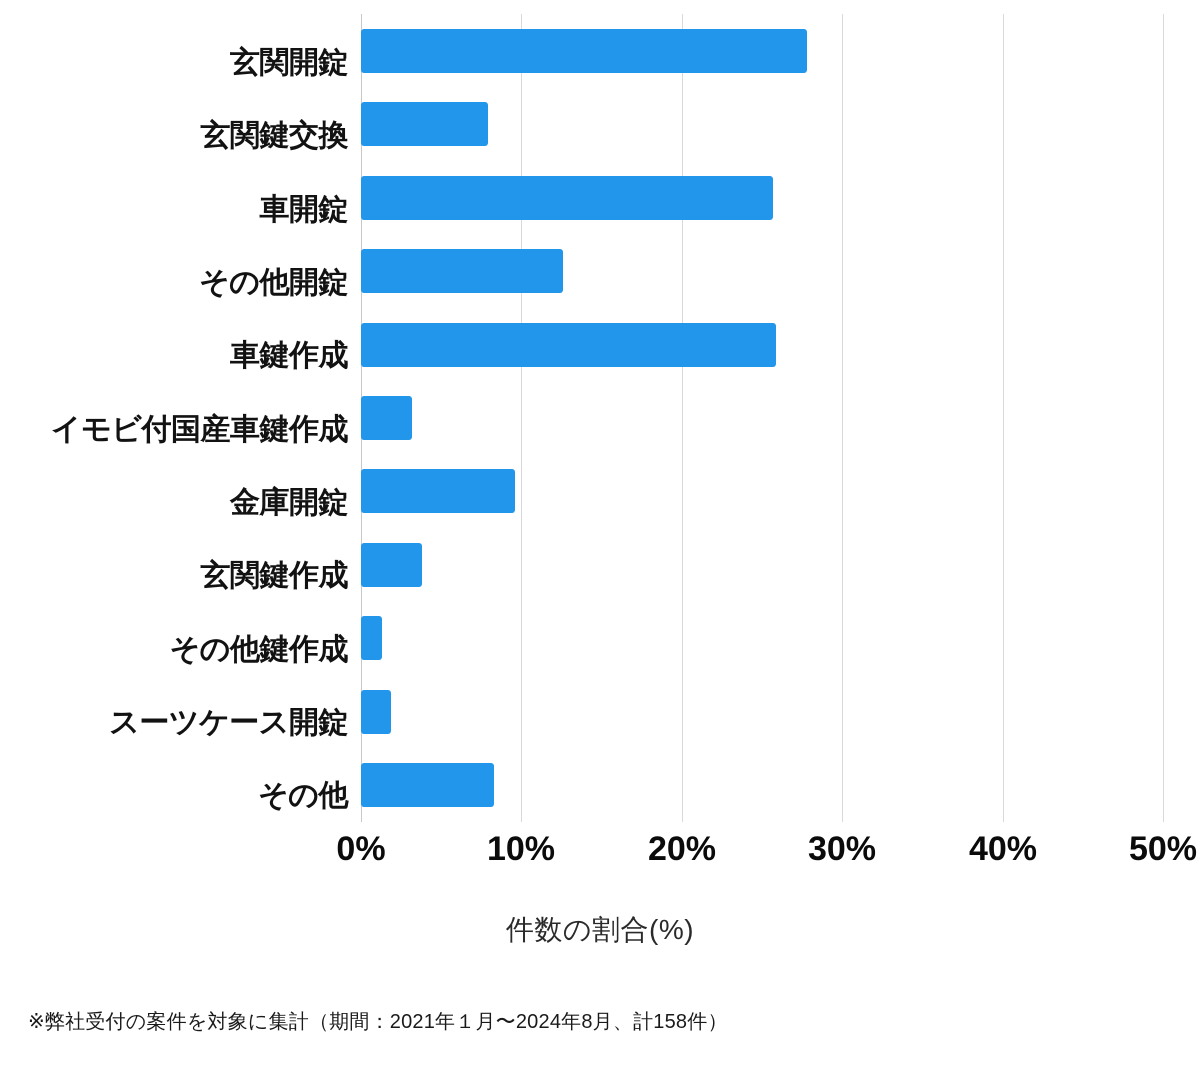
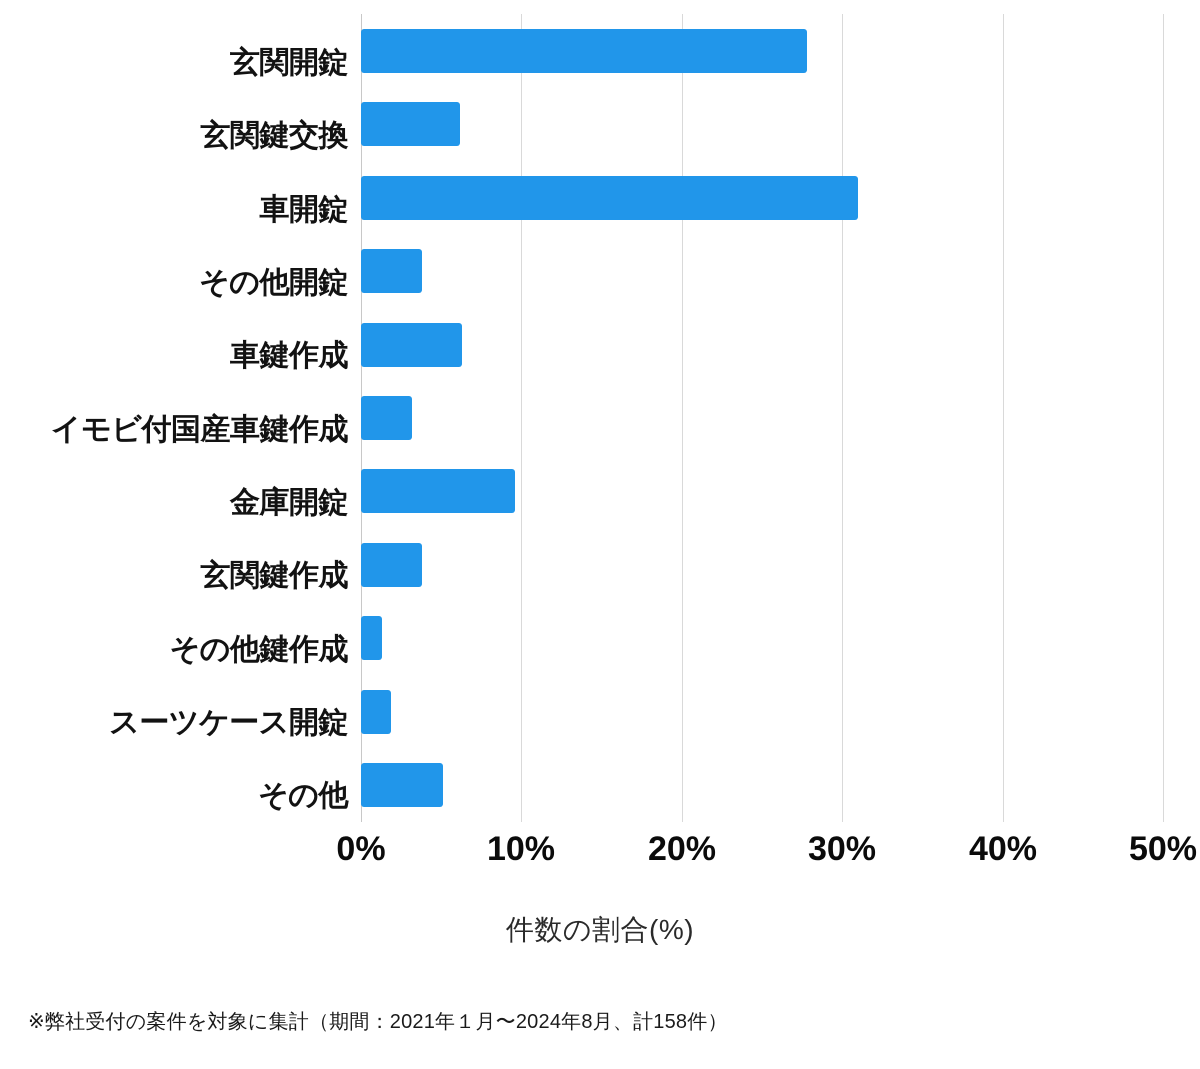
玄関鍵交換: 7.9% -> 6.2%
車開錠: 25.7% -> 31.0%
その他開錠: 12.6% -> 3.8%
車鍵作成: 25.9% -> 6.3%
その他: 8.3% -> 5.1%
